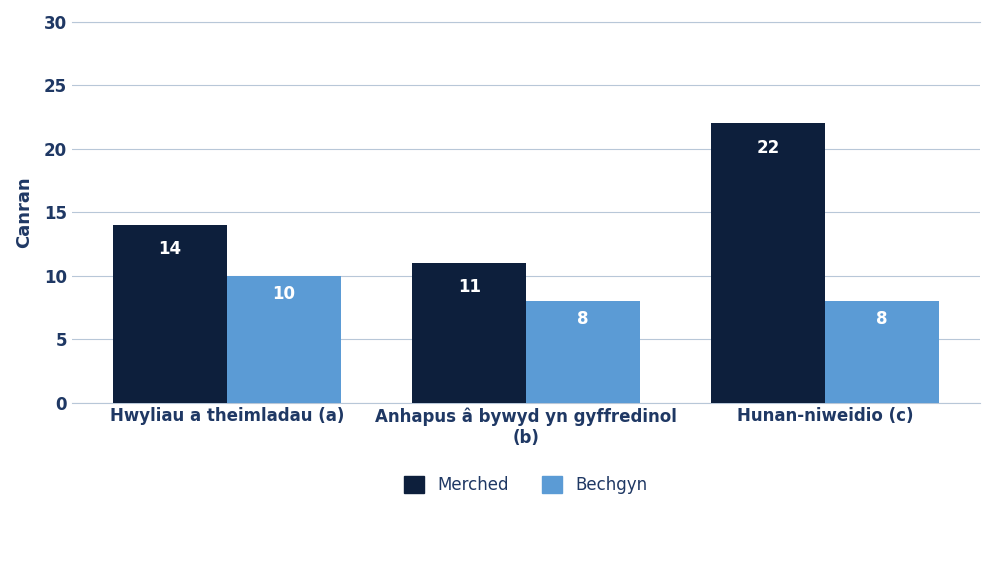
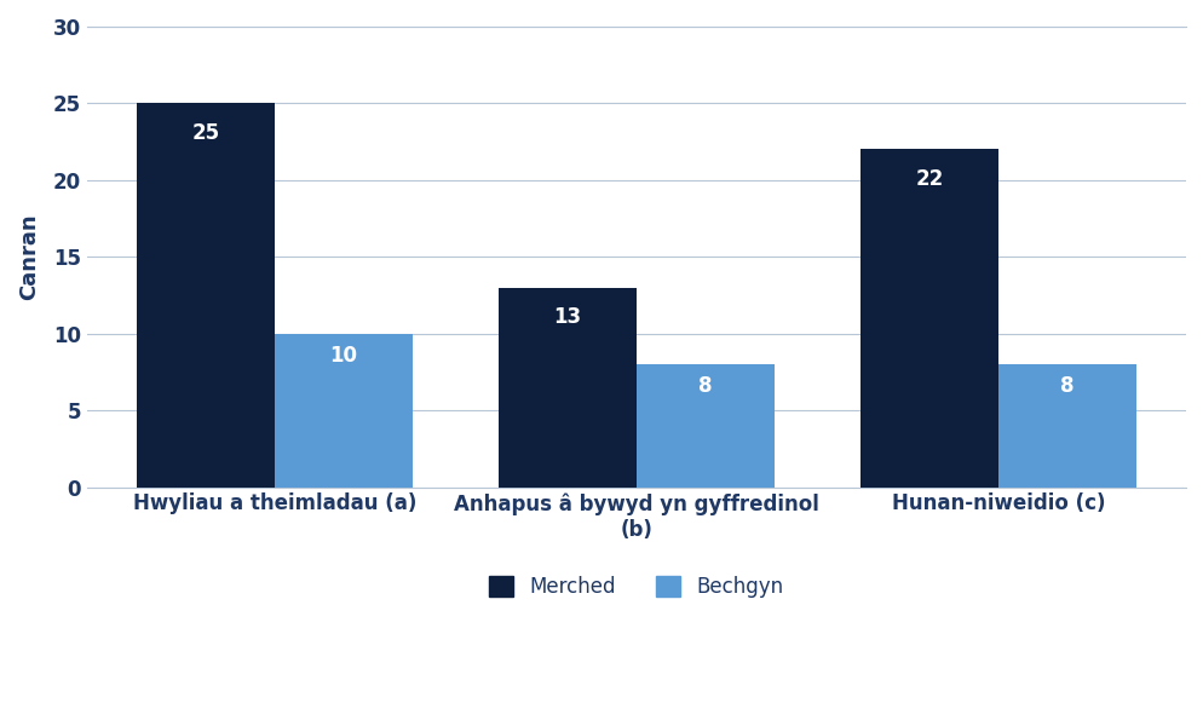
Merched/Hwyliau a theimladau (a): 14 -> 25
Merched/Anhapus â bywyd yn gyffredinol (b): 11 -> 13
